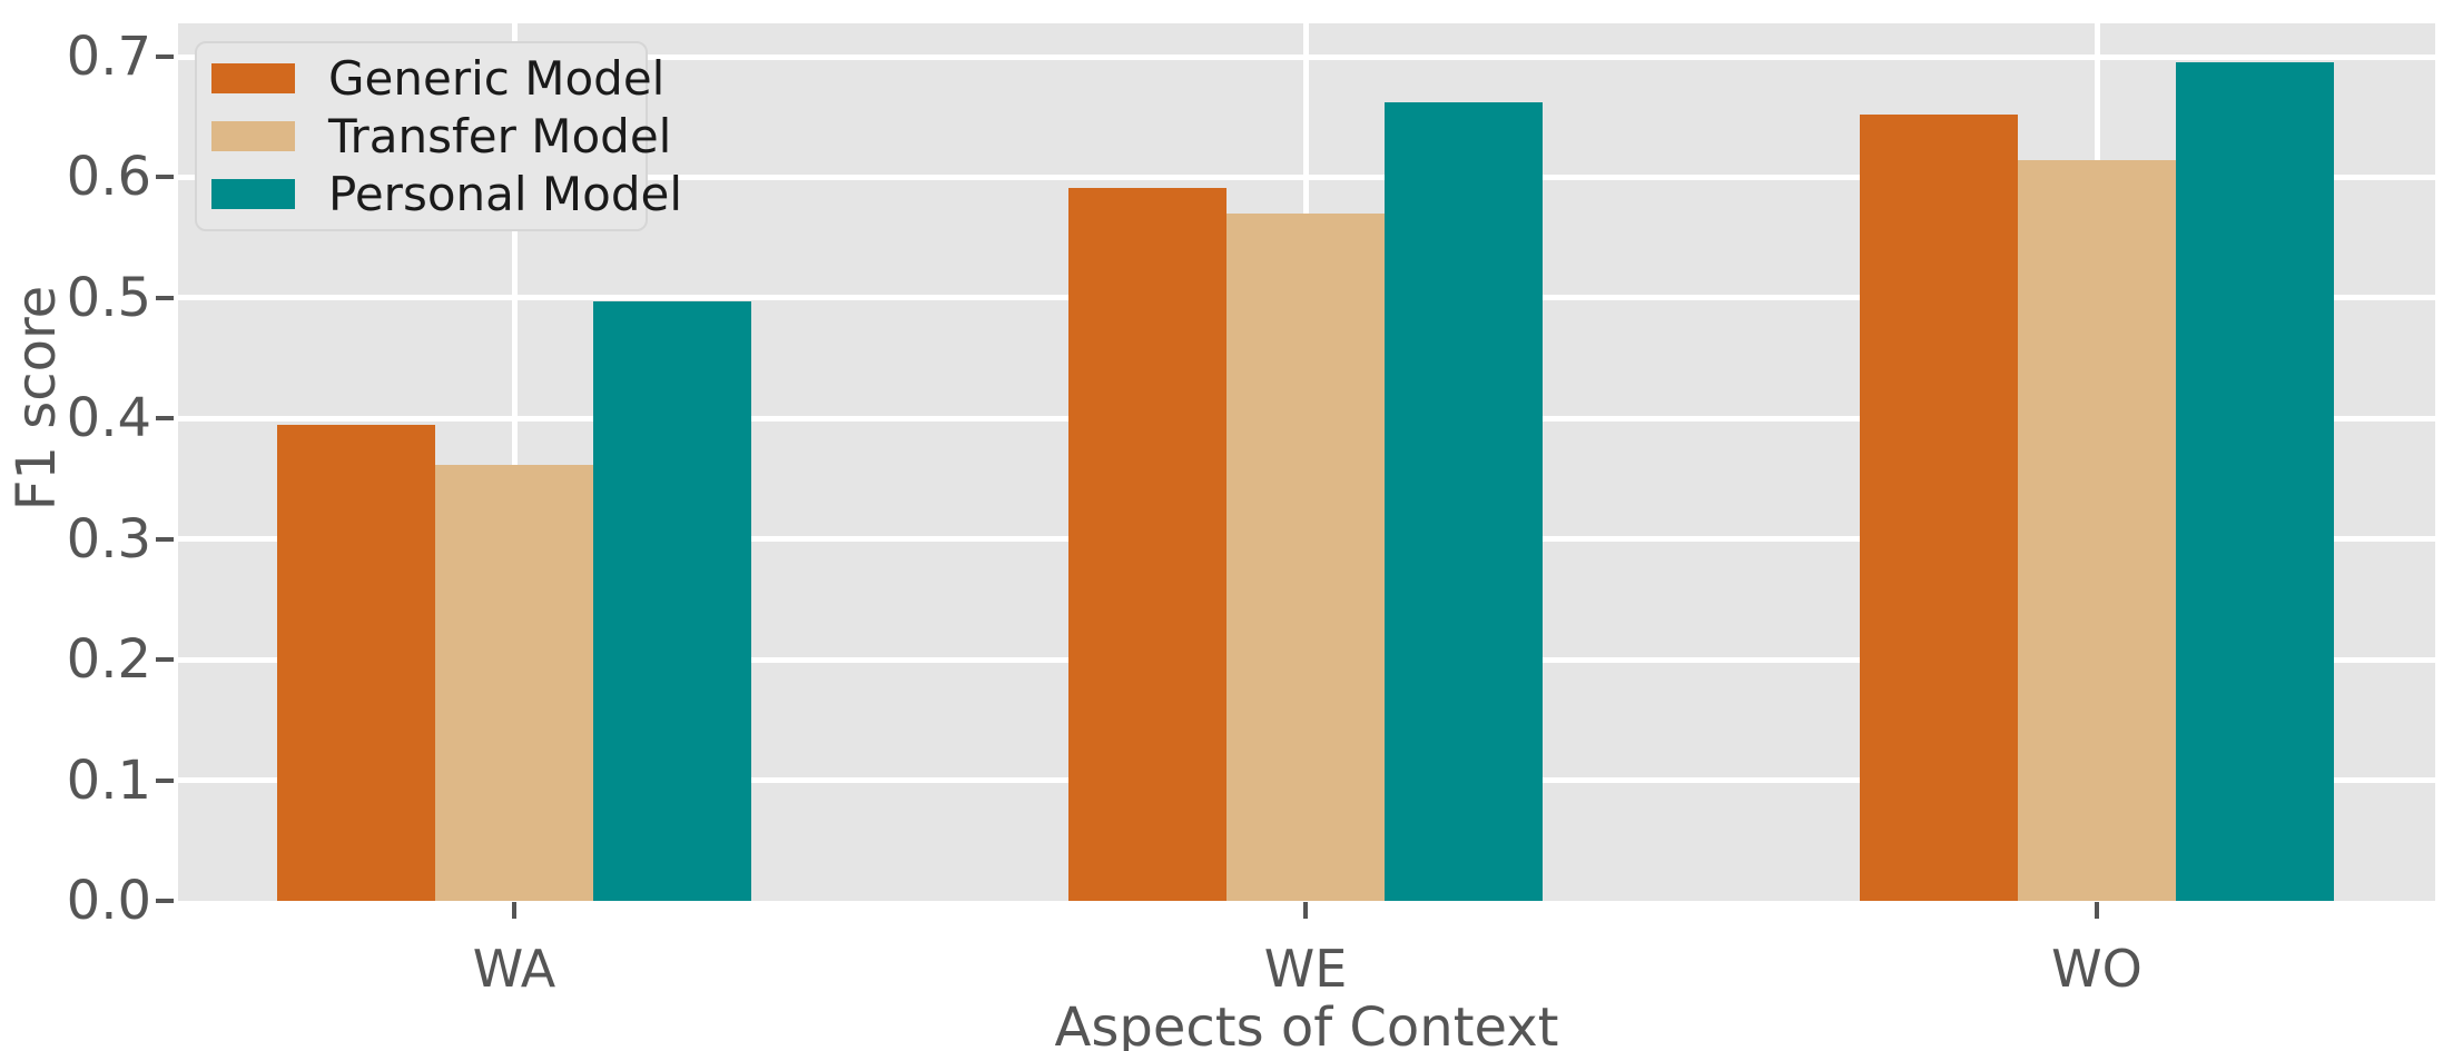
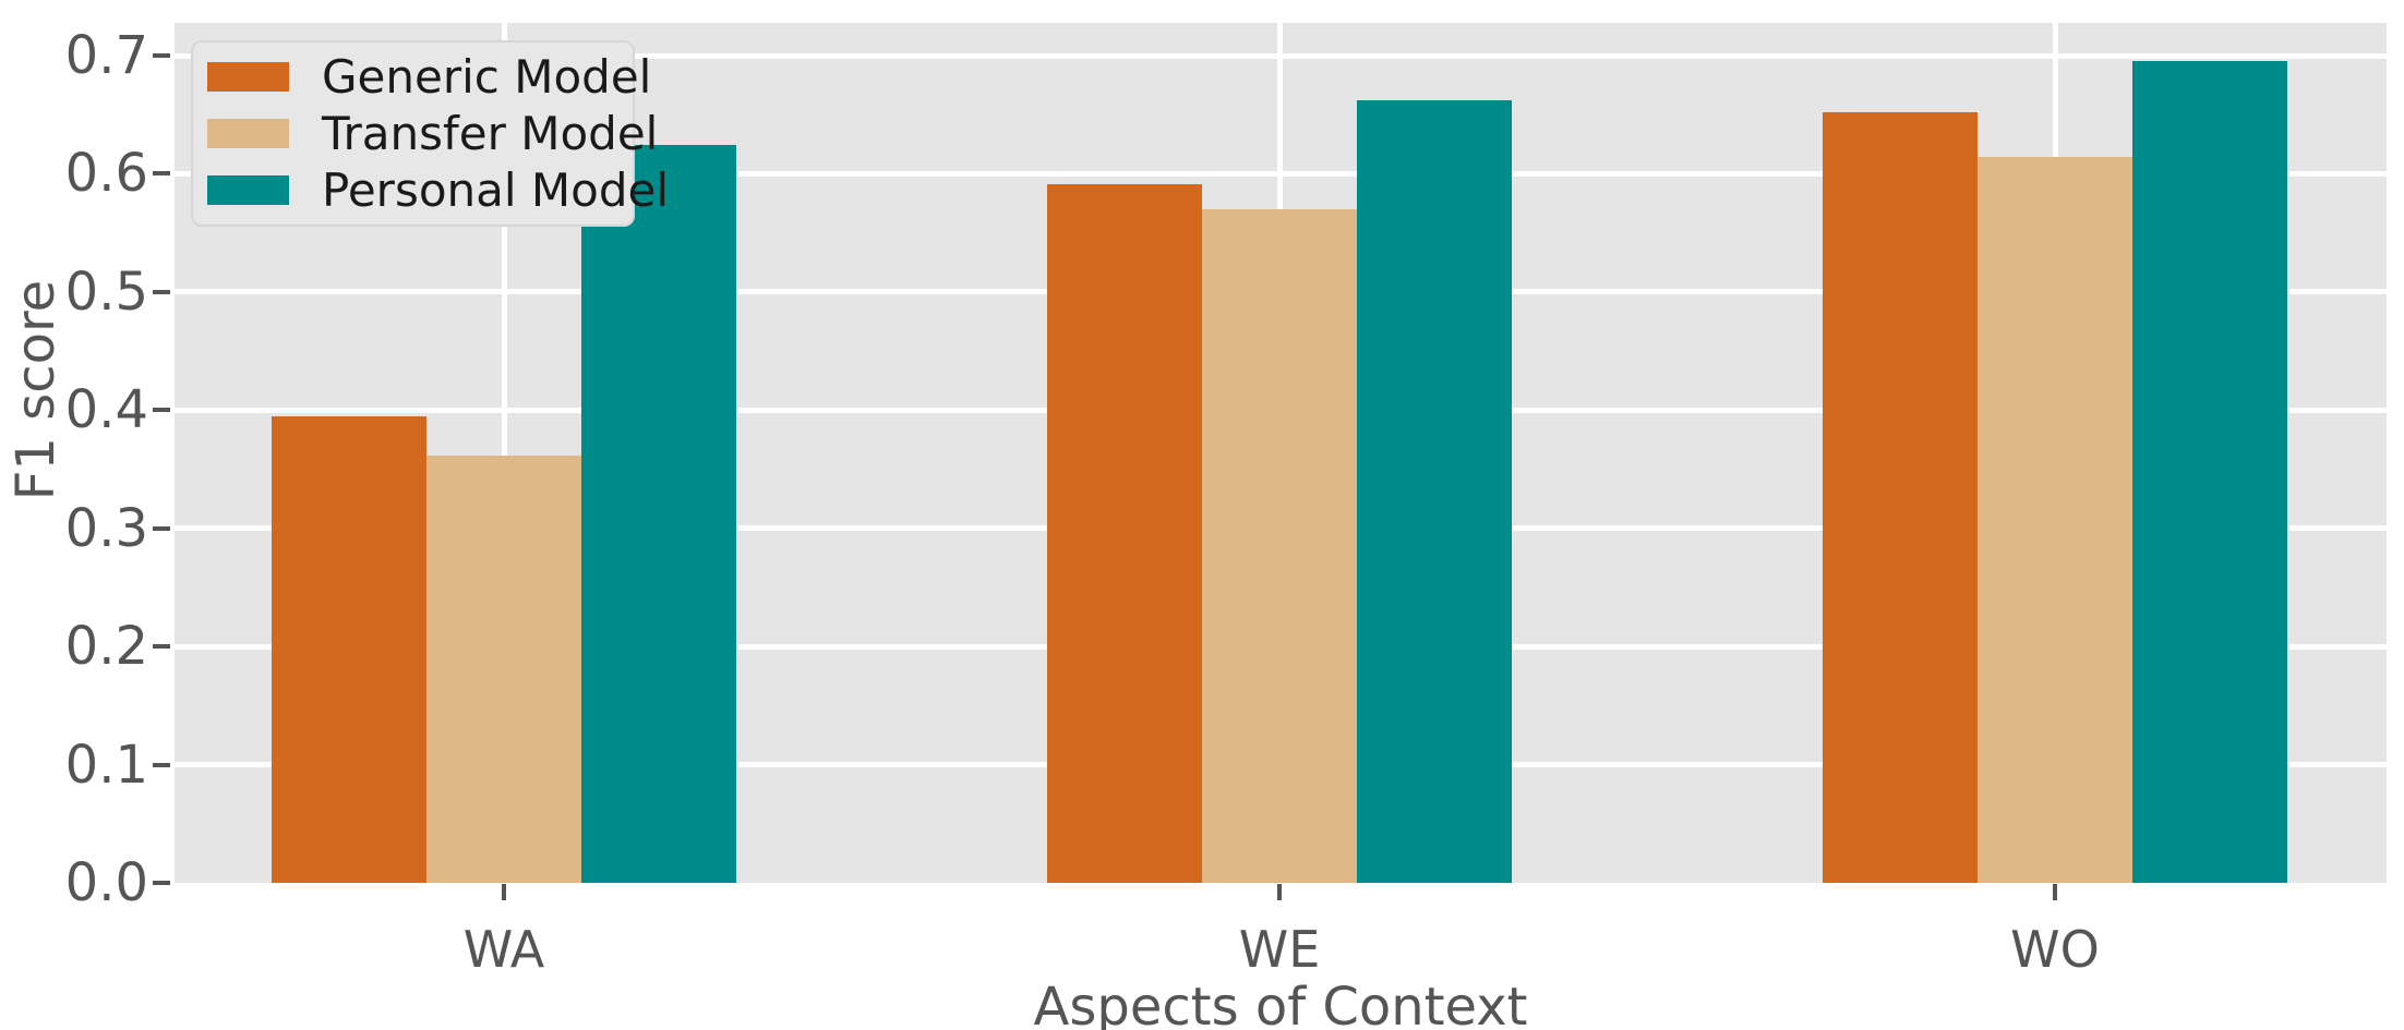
Personal Model/WA: 0.497 -> 0.624
